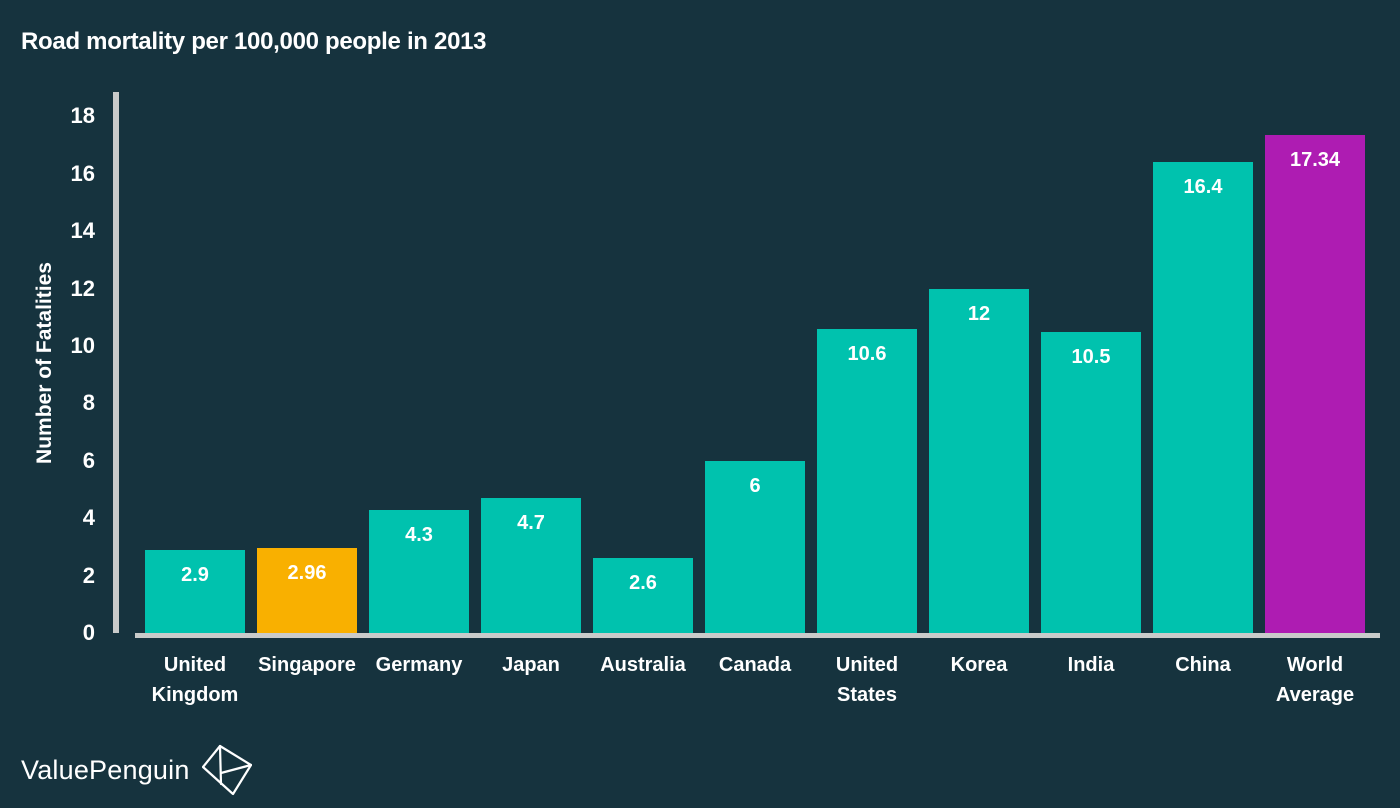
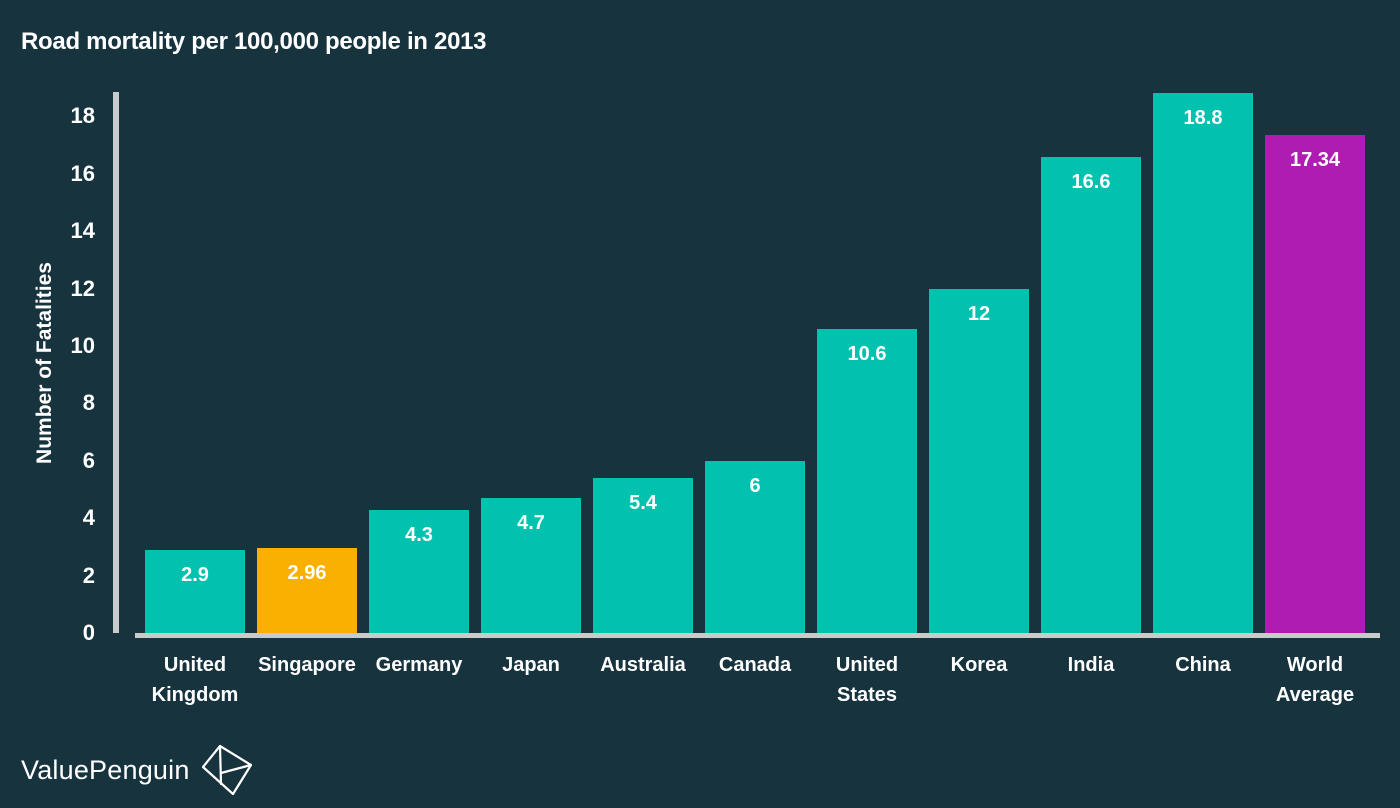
Australia: 2.6 -> 5.4
India: 10.5 -> 16.6
China: 16.4 -> 18.8
